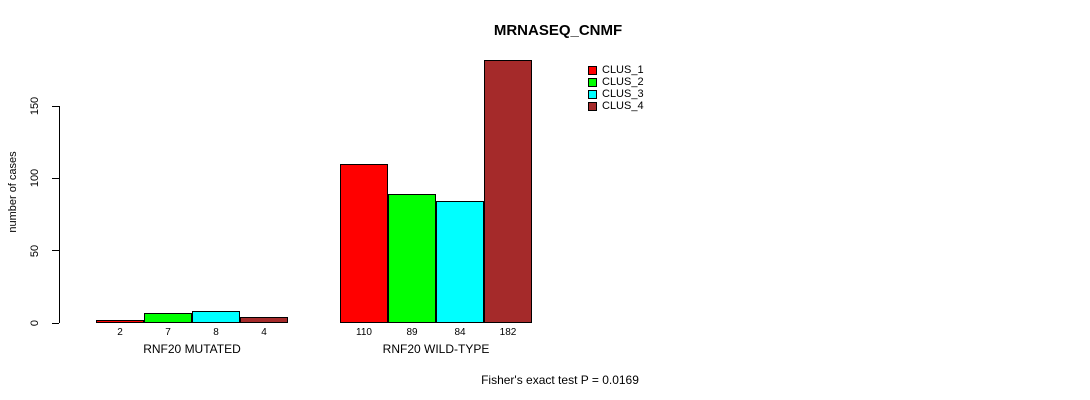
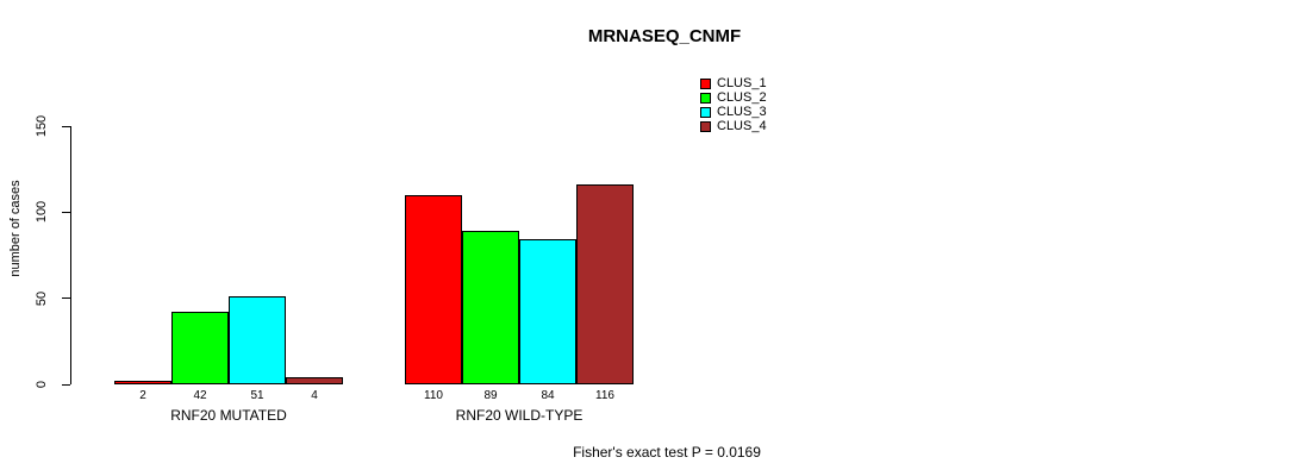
CLUS_2/RNF20 MUTATED: 7 -> 42
CLUS_3/RNF20 MUTATED: 8 -> 51
CLUS_4/RNF20 WILD-TYPE: 182 -> 116
